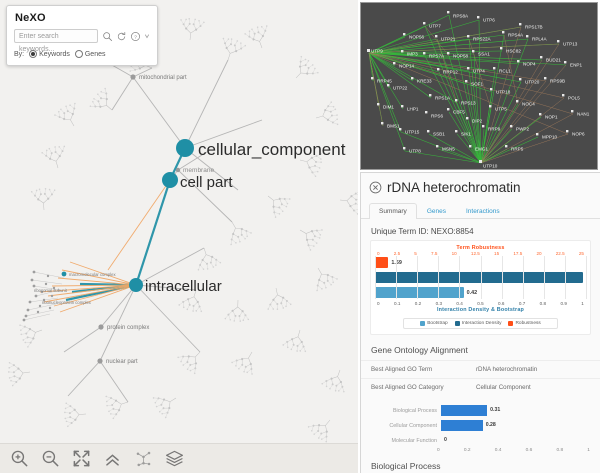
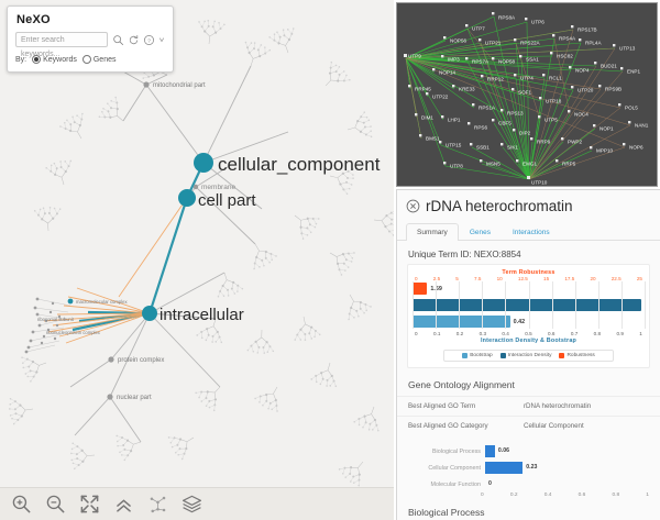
Gene Ontology Alignment/Biological Process: 0.31 -> 0.06
Gene Ontology Alignment/Cellular Component: 0.28 -> 0.23
